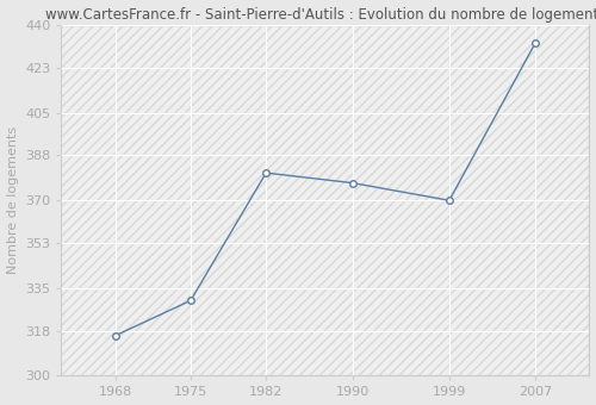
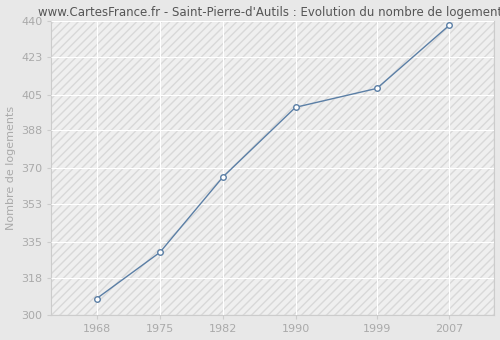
1968: 316 -> 308
1982: 381 -> 366
1990: 377 -> 399
1999: 370 -> 408
2007: 433 -> 438
